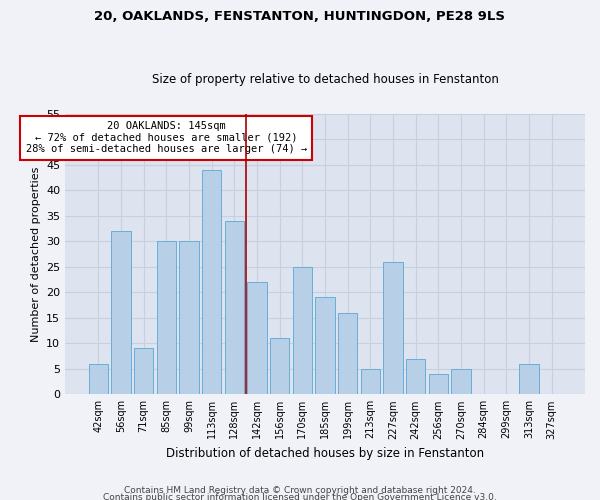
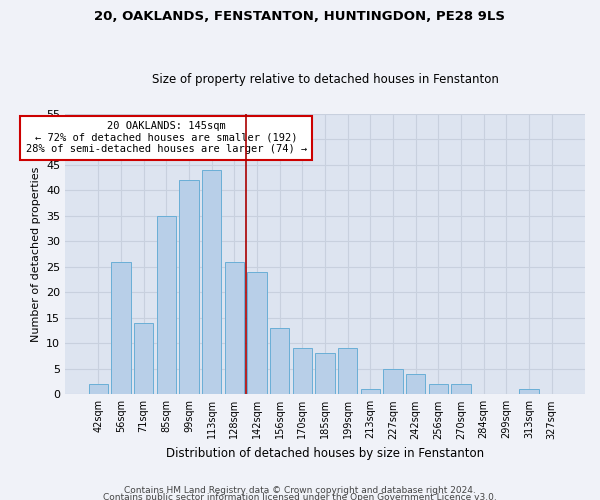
42sqm: 6 -> 2
56sqm: 32 -> 26
71sqm: 9 -> 14
85sqm: 30 -> 35
99sqm: 30 -> 42
128sqm: 34 -> 26
142sqm: 22 -> 24
156sqm: 11 -> 13
170sqm: 25 -> 9
185sqm: 19 -> 8
199sqm: 16 -> 9
213sqm: 5 -> 1
227sqm: 26 -> 5
242sqm: 7 -> 4
256sqm: 4 -> 2
270sqm: 5 -> 2
313sqm: 6 -> 1
